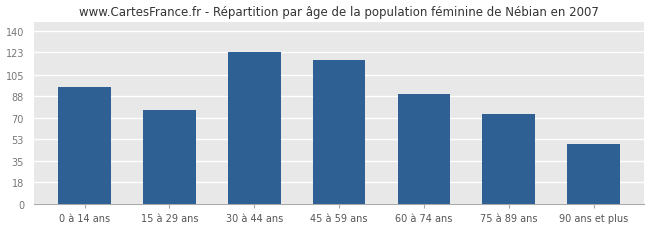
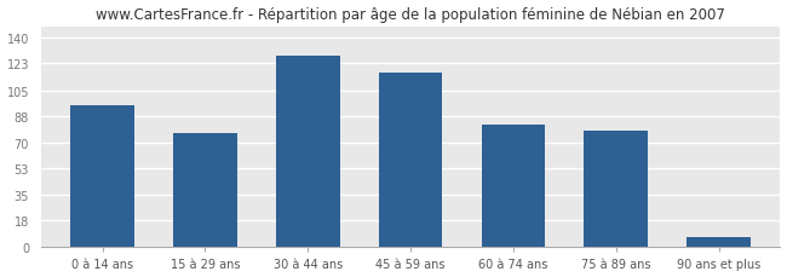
30 à 44 ans: 123 -> 128
60 à 74 ans: 89 -> 82
75 à 89 ans: 73 -> 78
90 ans et plus: 49 -> 7
